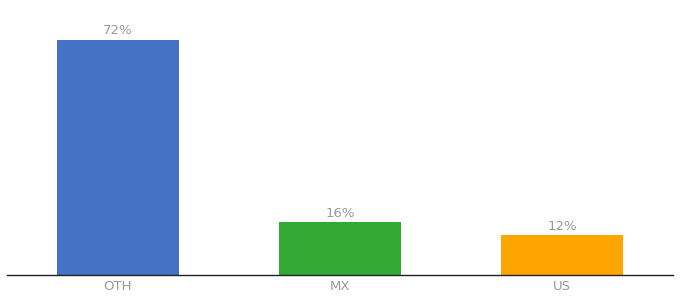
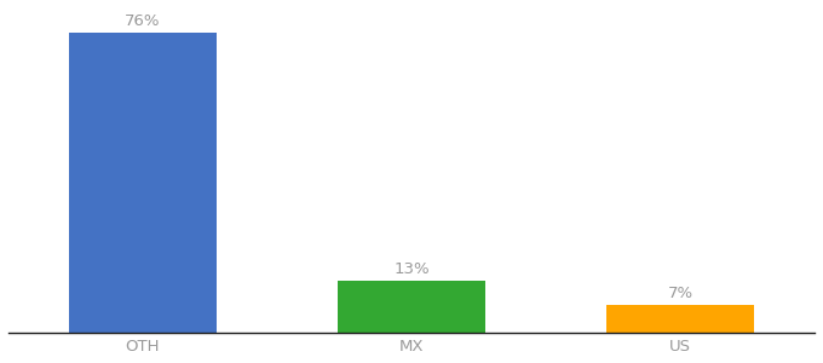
OTH: 72% -> 76%
MX: 16% -> 13%
US: 12% -> 7%
